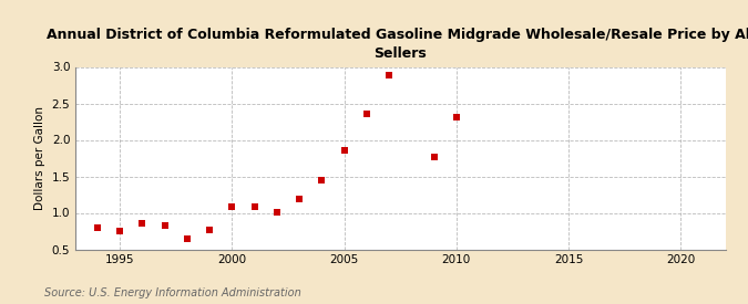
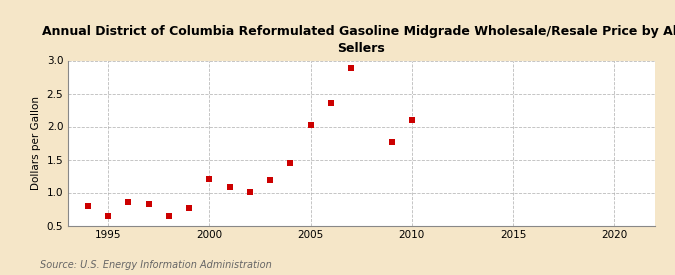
1995: 0.75 -> 0.64
2000: 1.09 -> 1.20
2005: 1.86 -> 2.02
2010: 2.31 -> 2.10
